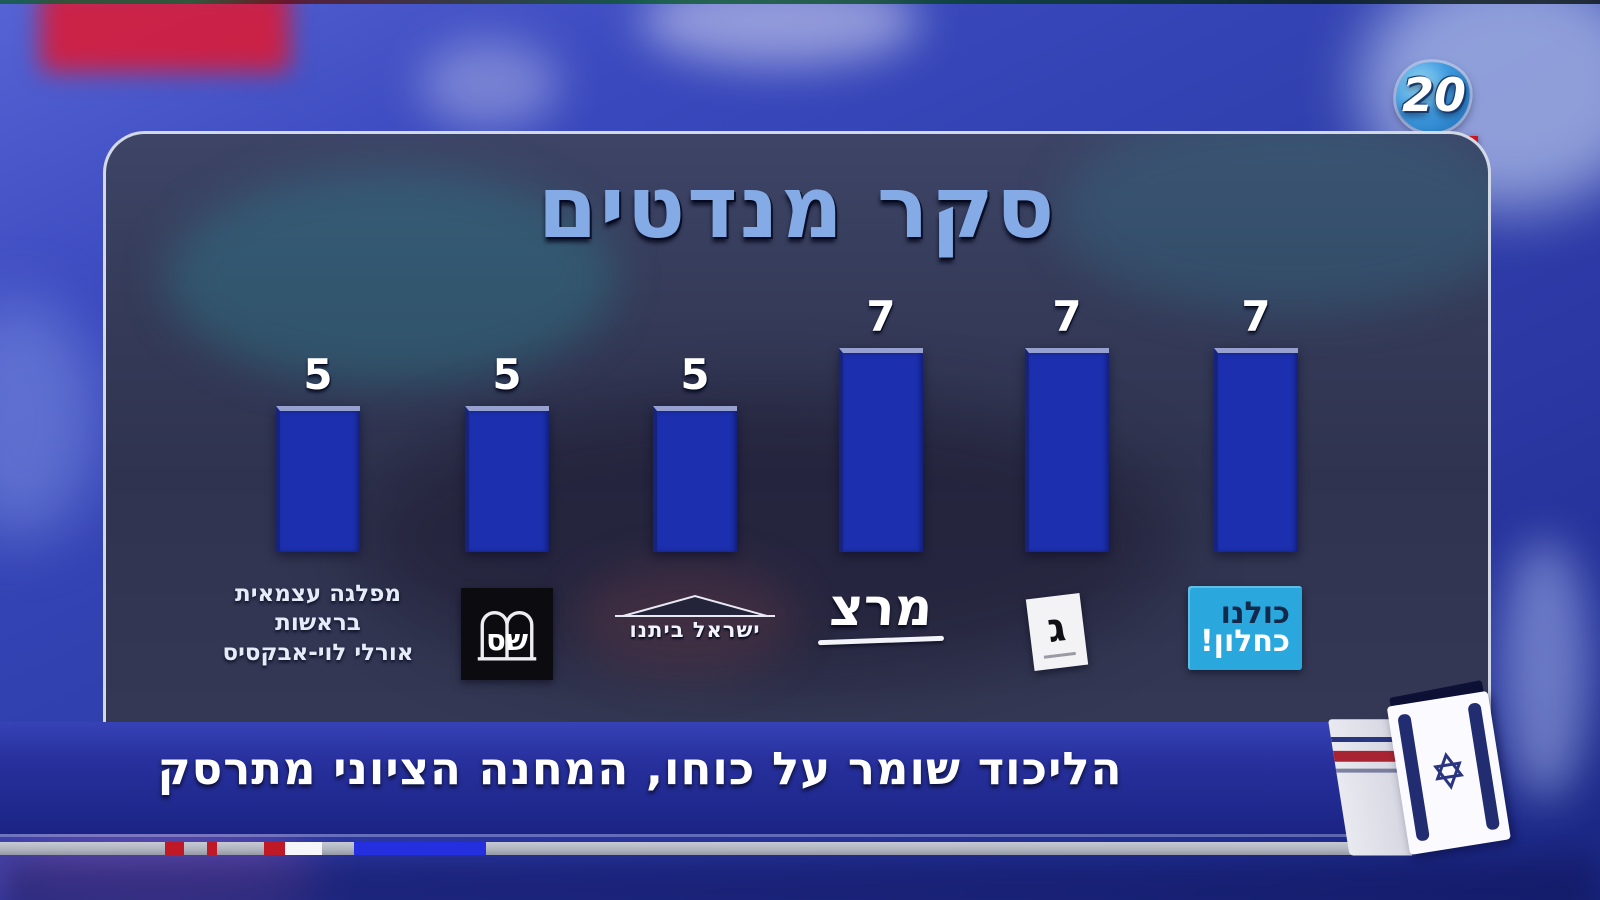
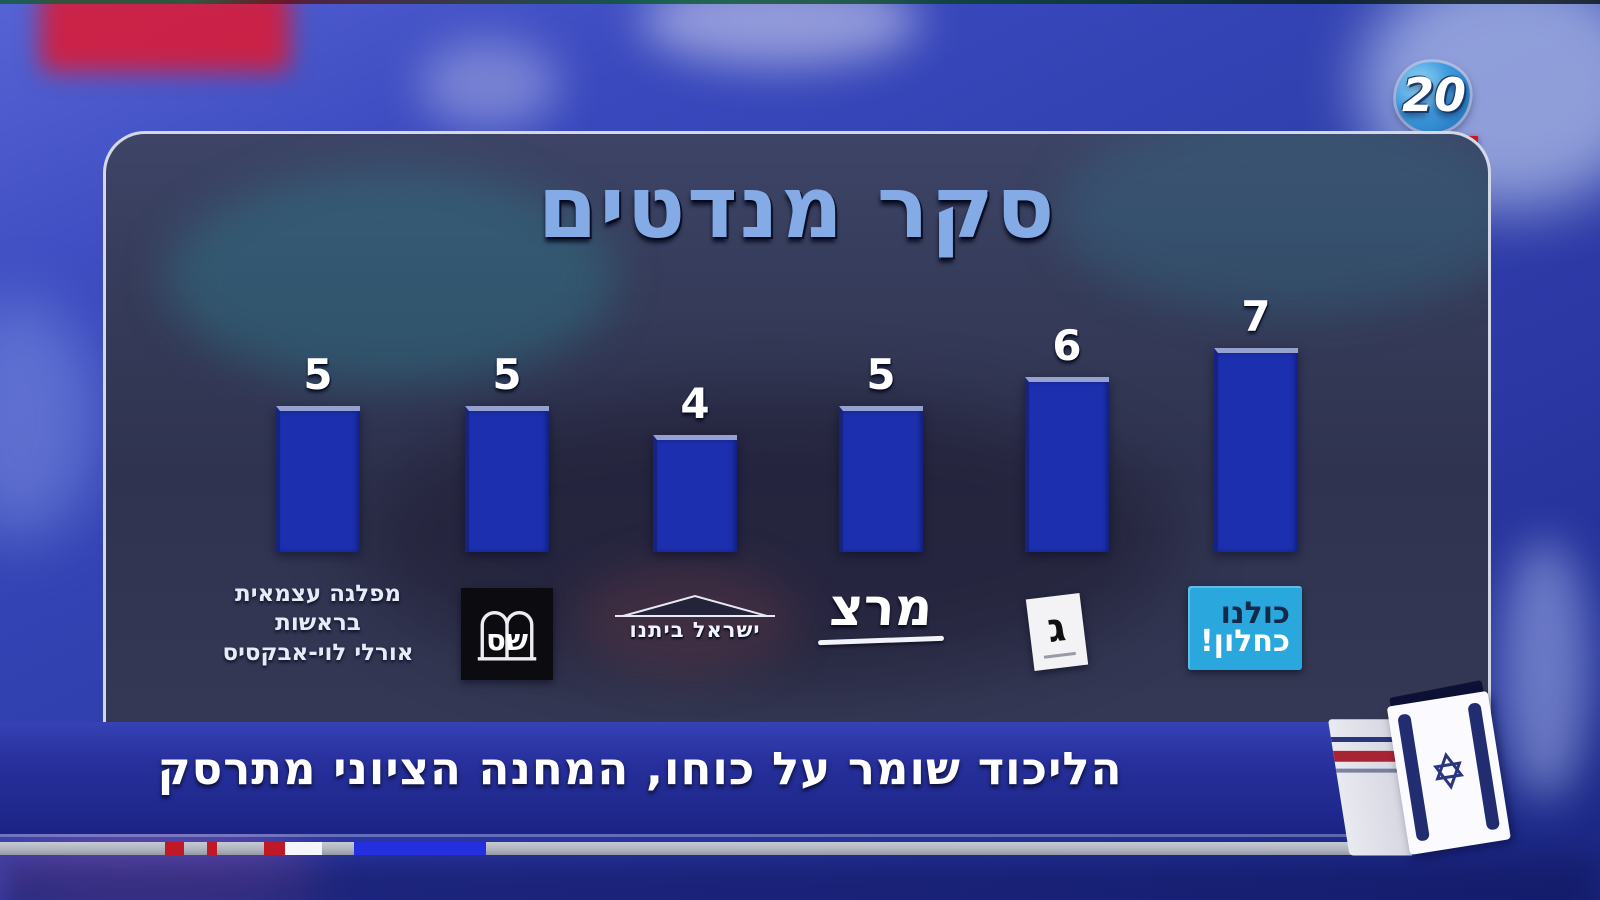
ישראל ביתנו: 5 -> 4
מרצ: 7 -> 5
ג: 7 -> 6
